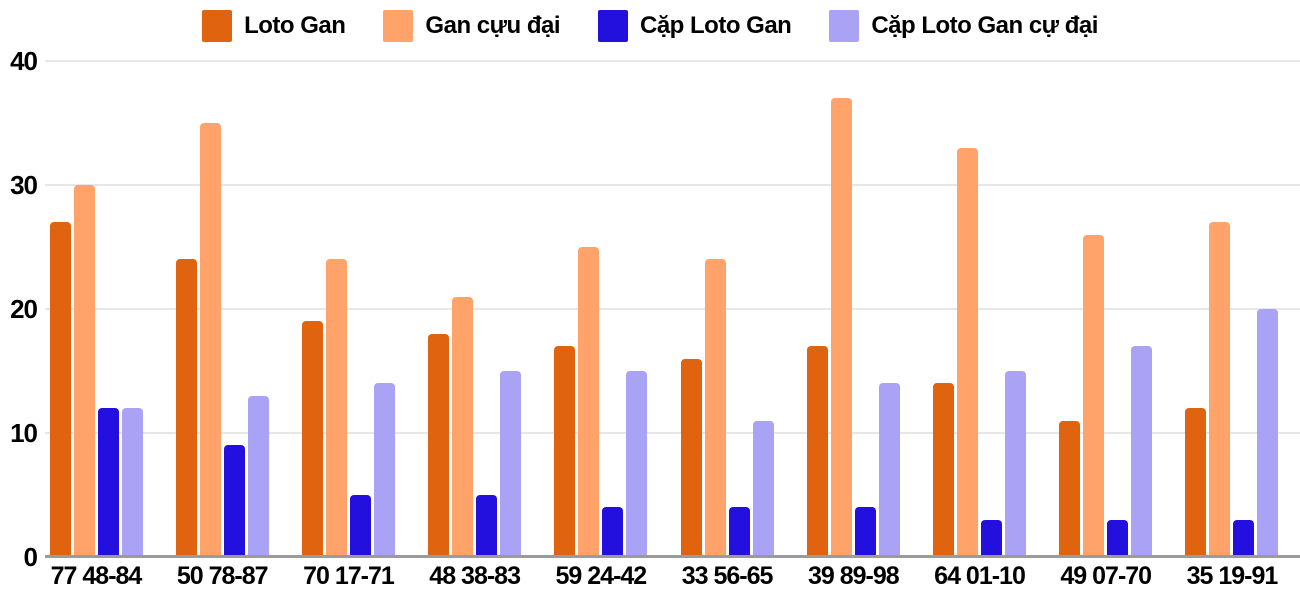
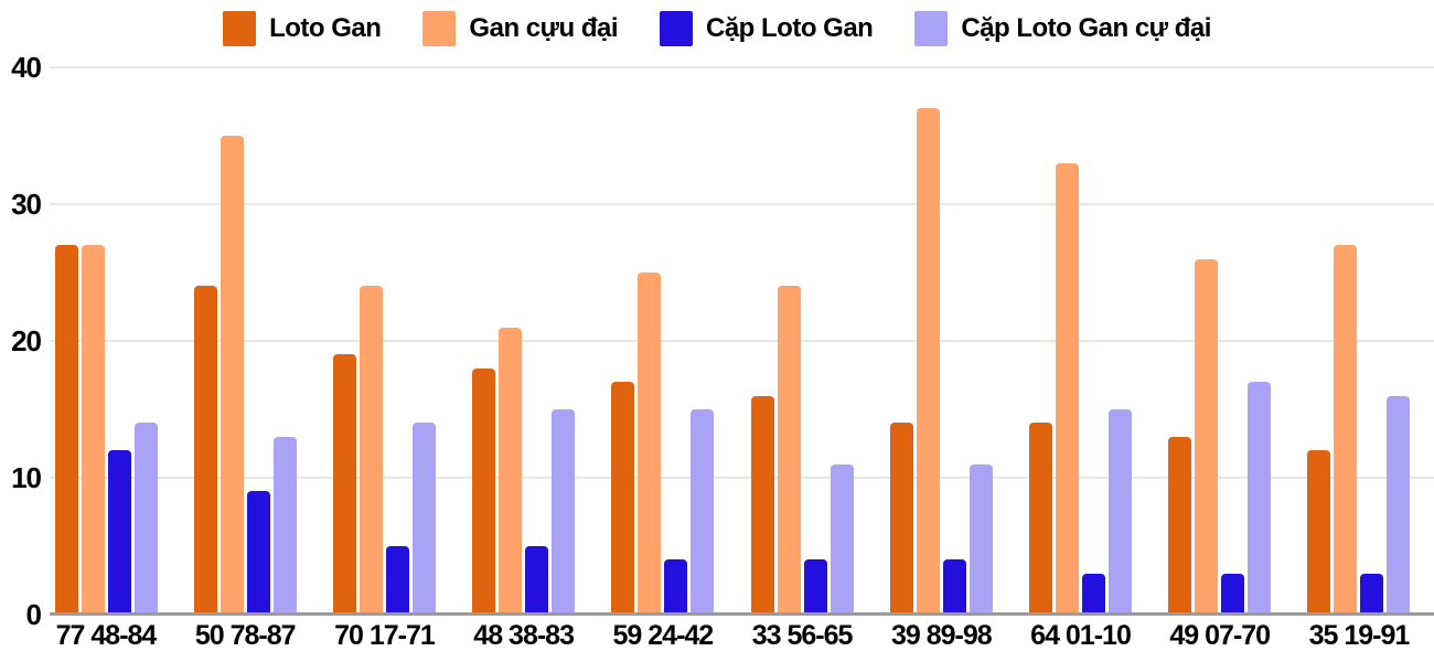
Gan cựu đại/77 48-84: 30 -> 27
Cặp Loto Gan cự đại/77 48-84: 12 -> 14
Loto Gan/39 89-98: 17 -> 14
Cặp Loto Gan cự đại/39 89-98: 14 -> 11
Loto Gan/49 07-70: 11 -> 13
Cặp Loto Gan cự đại/35 19-91: 20 -> 16
